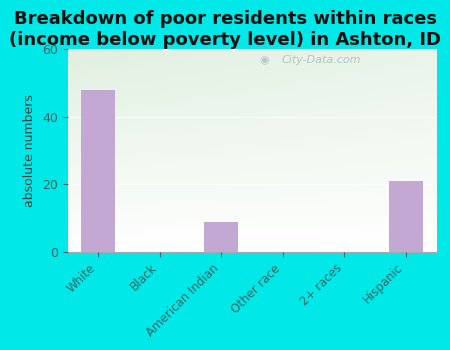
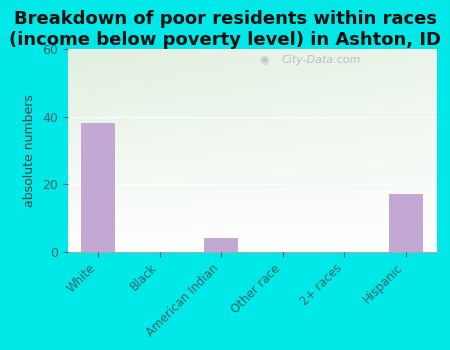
White: 48 -> 38
American Indian: 9 -> 4
Hispanic: 21 -> 17
